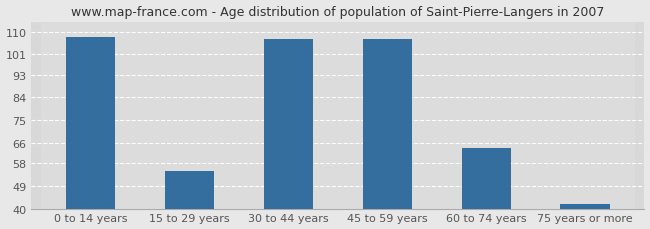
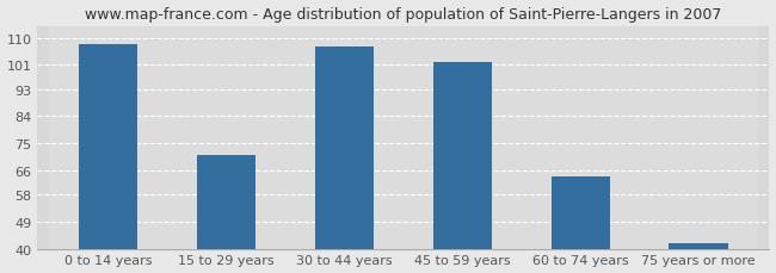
15 to 29 years: 55 -> 71
45 to 59 years: 107 -> 102
